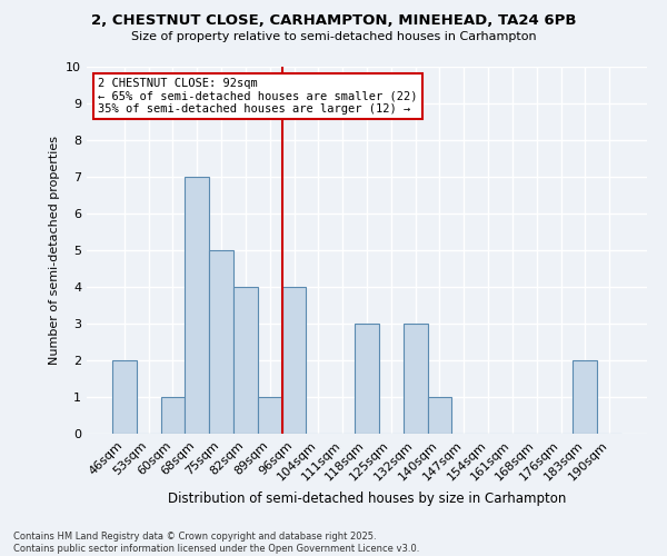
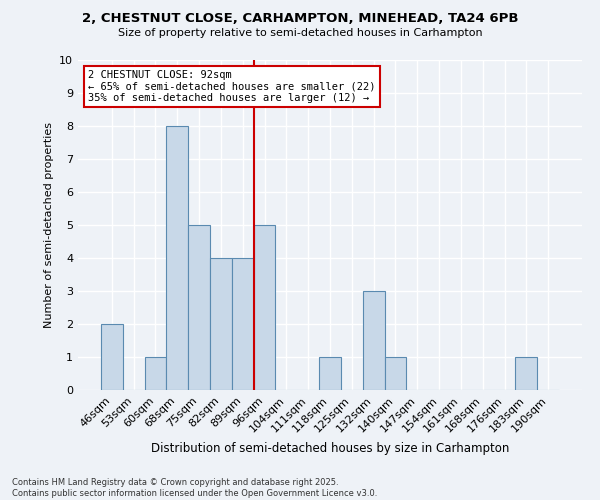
68sqm: 7 -> 8
89sqm: 1 -> 4
96sqm: 4 -> 5
118sqm: 3 -> 1
183sqm: 2 -> 1
